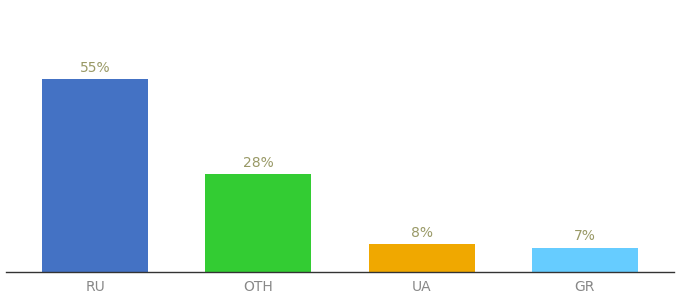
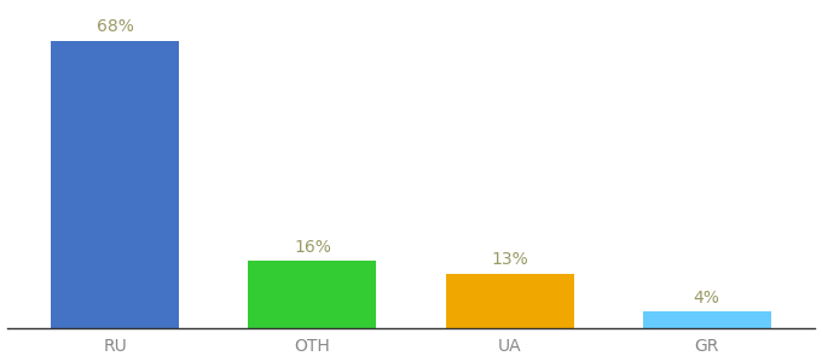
RU: 55% -> 68%
OTH: 28% -> 16%
UA: 8% -> 13%
GR: 7% -> 4%
